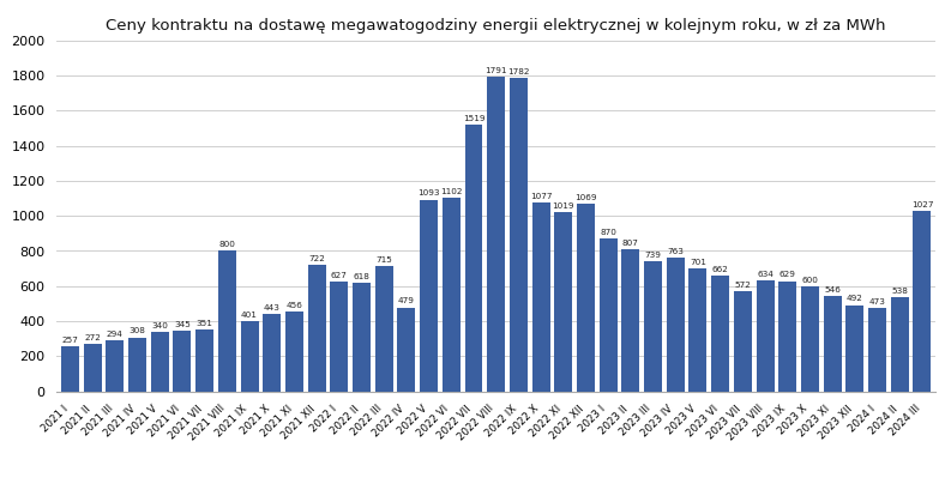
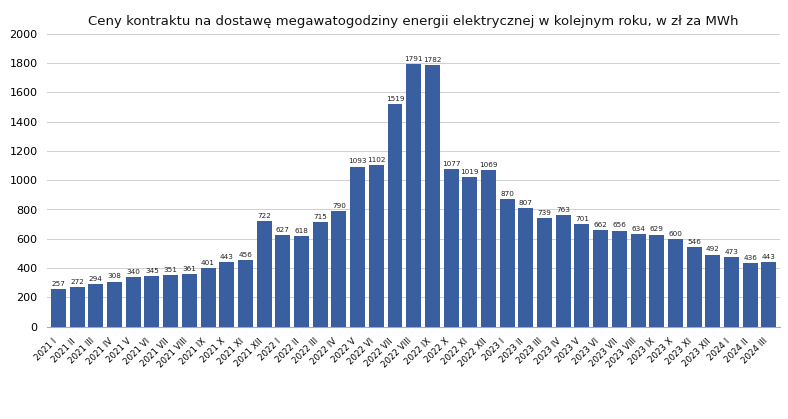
2021 VIII: 800 -> 361
2022 IV: 479 -> 790
2023 VII: 572 -> 656
2024 II: 538 -> 436
2024 III: 1027 -> 443
